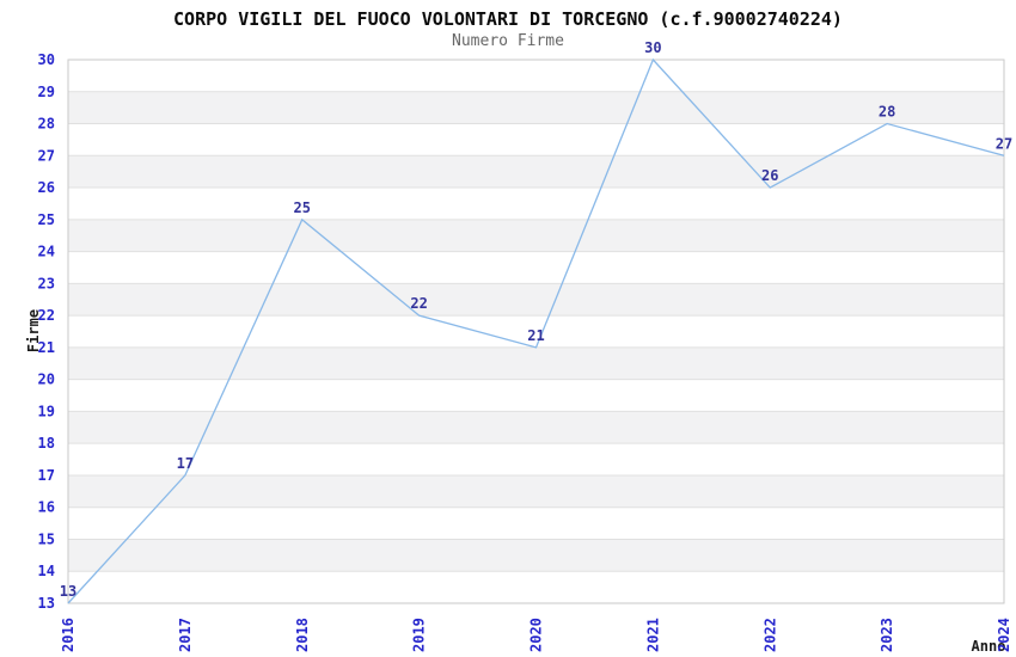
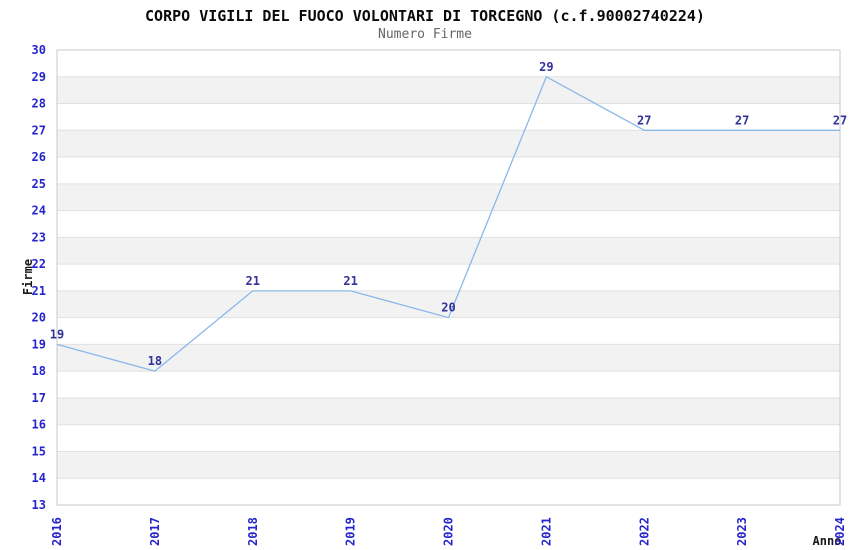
2016: 13 -> 19
2017: 17 -> 18
2018: 25 -> 21
2019: 22 -> 21
2020: 21 -> 20
2021: 30 -> 29
2022: 26 -> 27
2023: 28 -> 27
